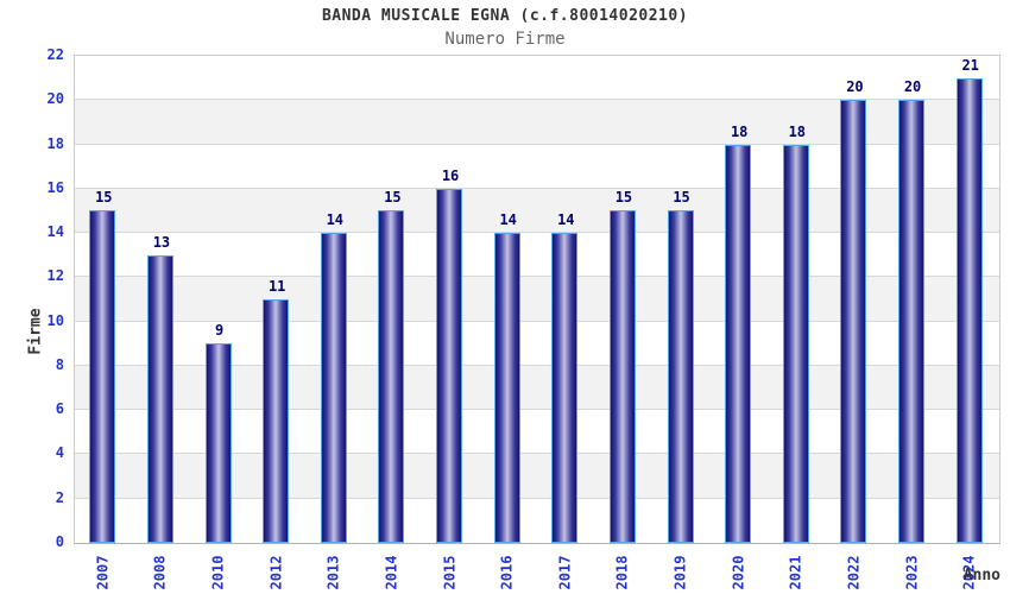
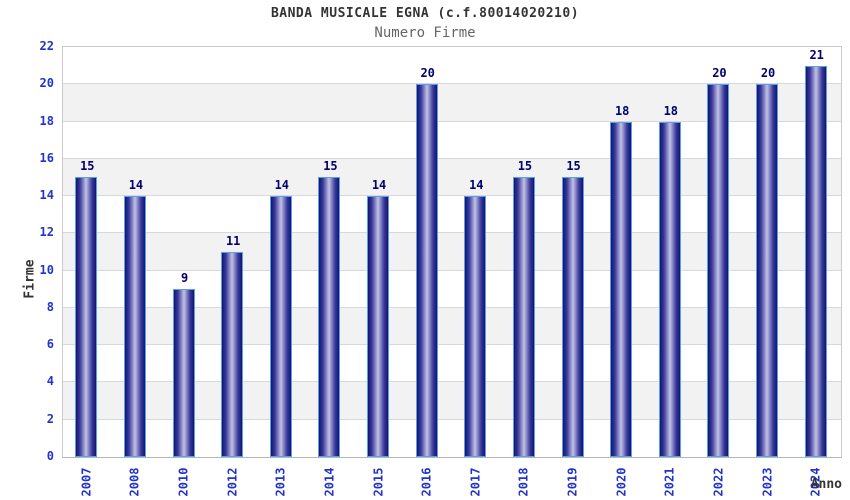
2008: 13 -> 14
2015: 16 -> 14
2016: 14 -> 20
